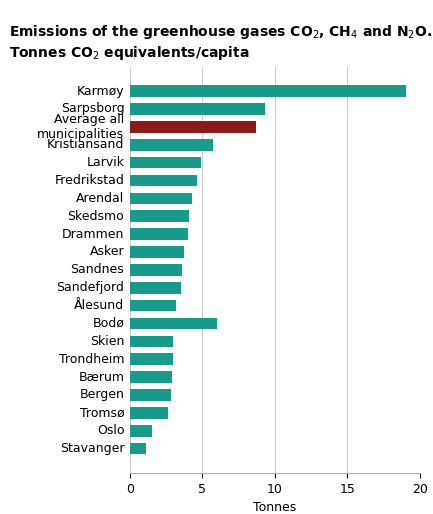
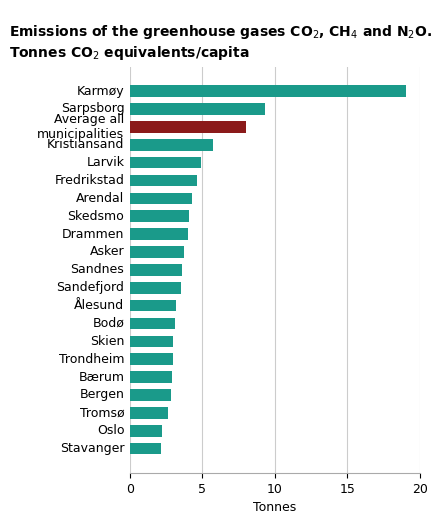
Average all municipalities: 8.7 -> 8.0
Bodø: 6.0 -> 3.1
Oslo: 1.5 -> 2.2
Stavanger: 1.1 -> 2.1
